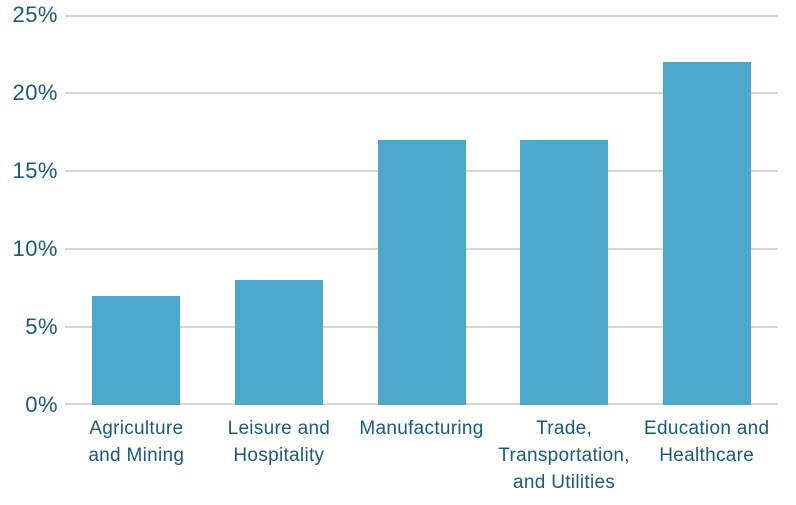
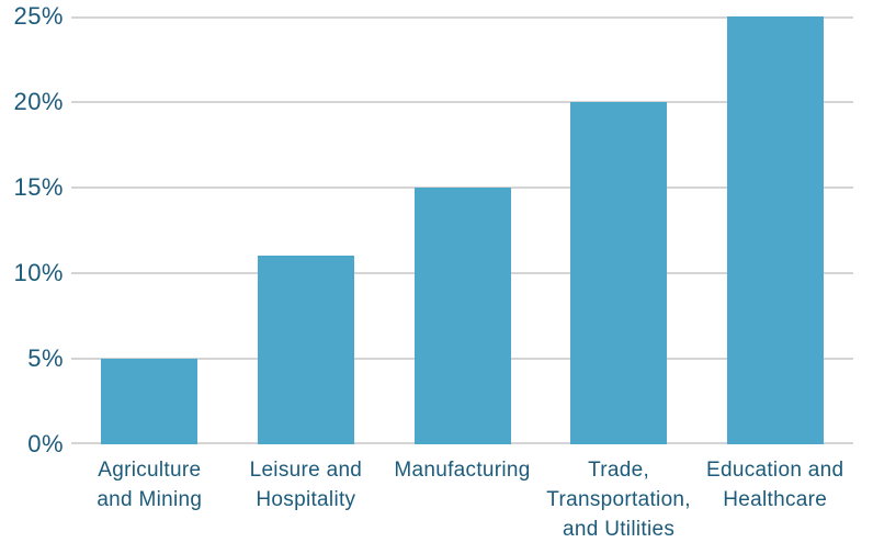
Agriculture and Mining: 7% -> 5%
Leisure and Hospitality: 8% -> 11%
Manufacturing: 17% -> 15%
Trade, Transportation, and Utilities: 17% -> 20%
Education and Healthcare: 22% -> 25%
